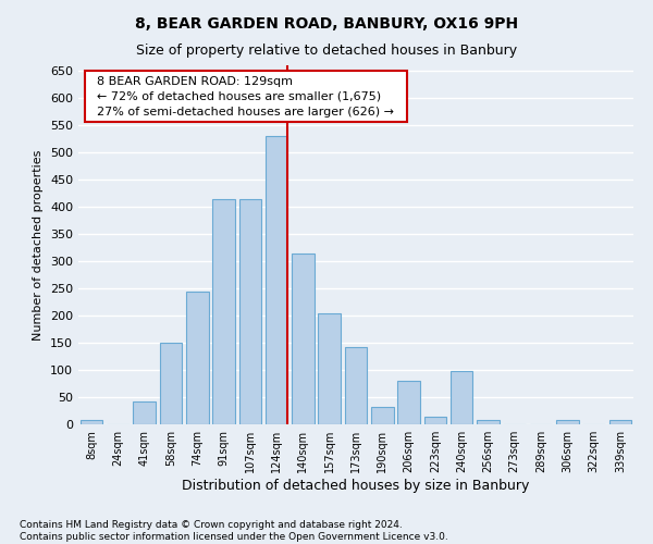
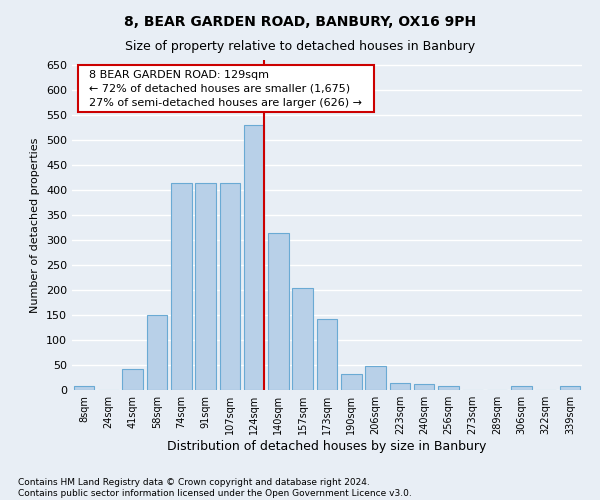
74sqm: 244 -> 415
206sqm: 80 -> 48
240sqm: 98 -> 13
